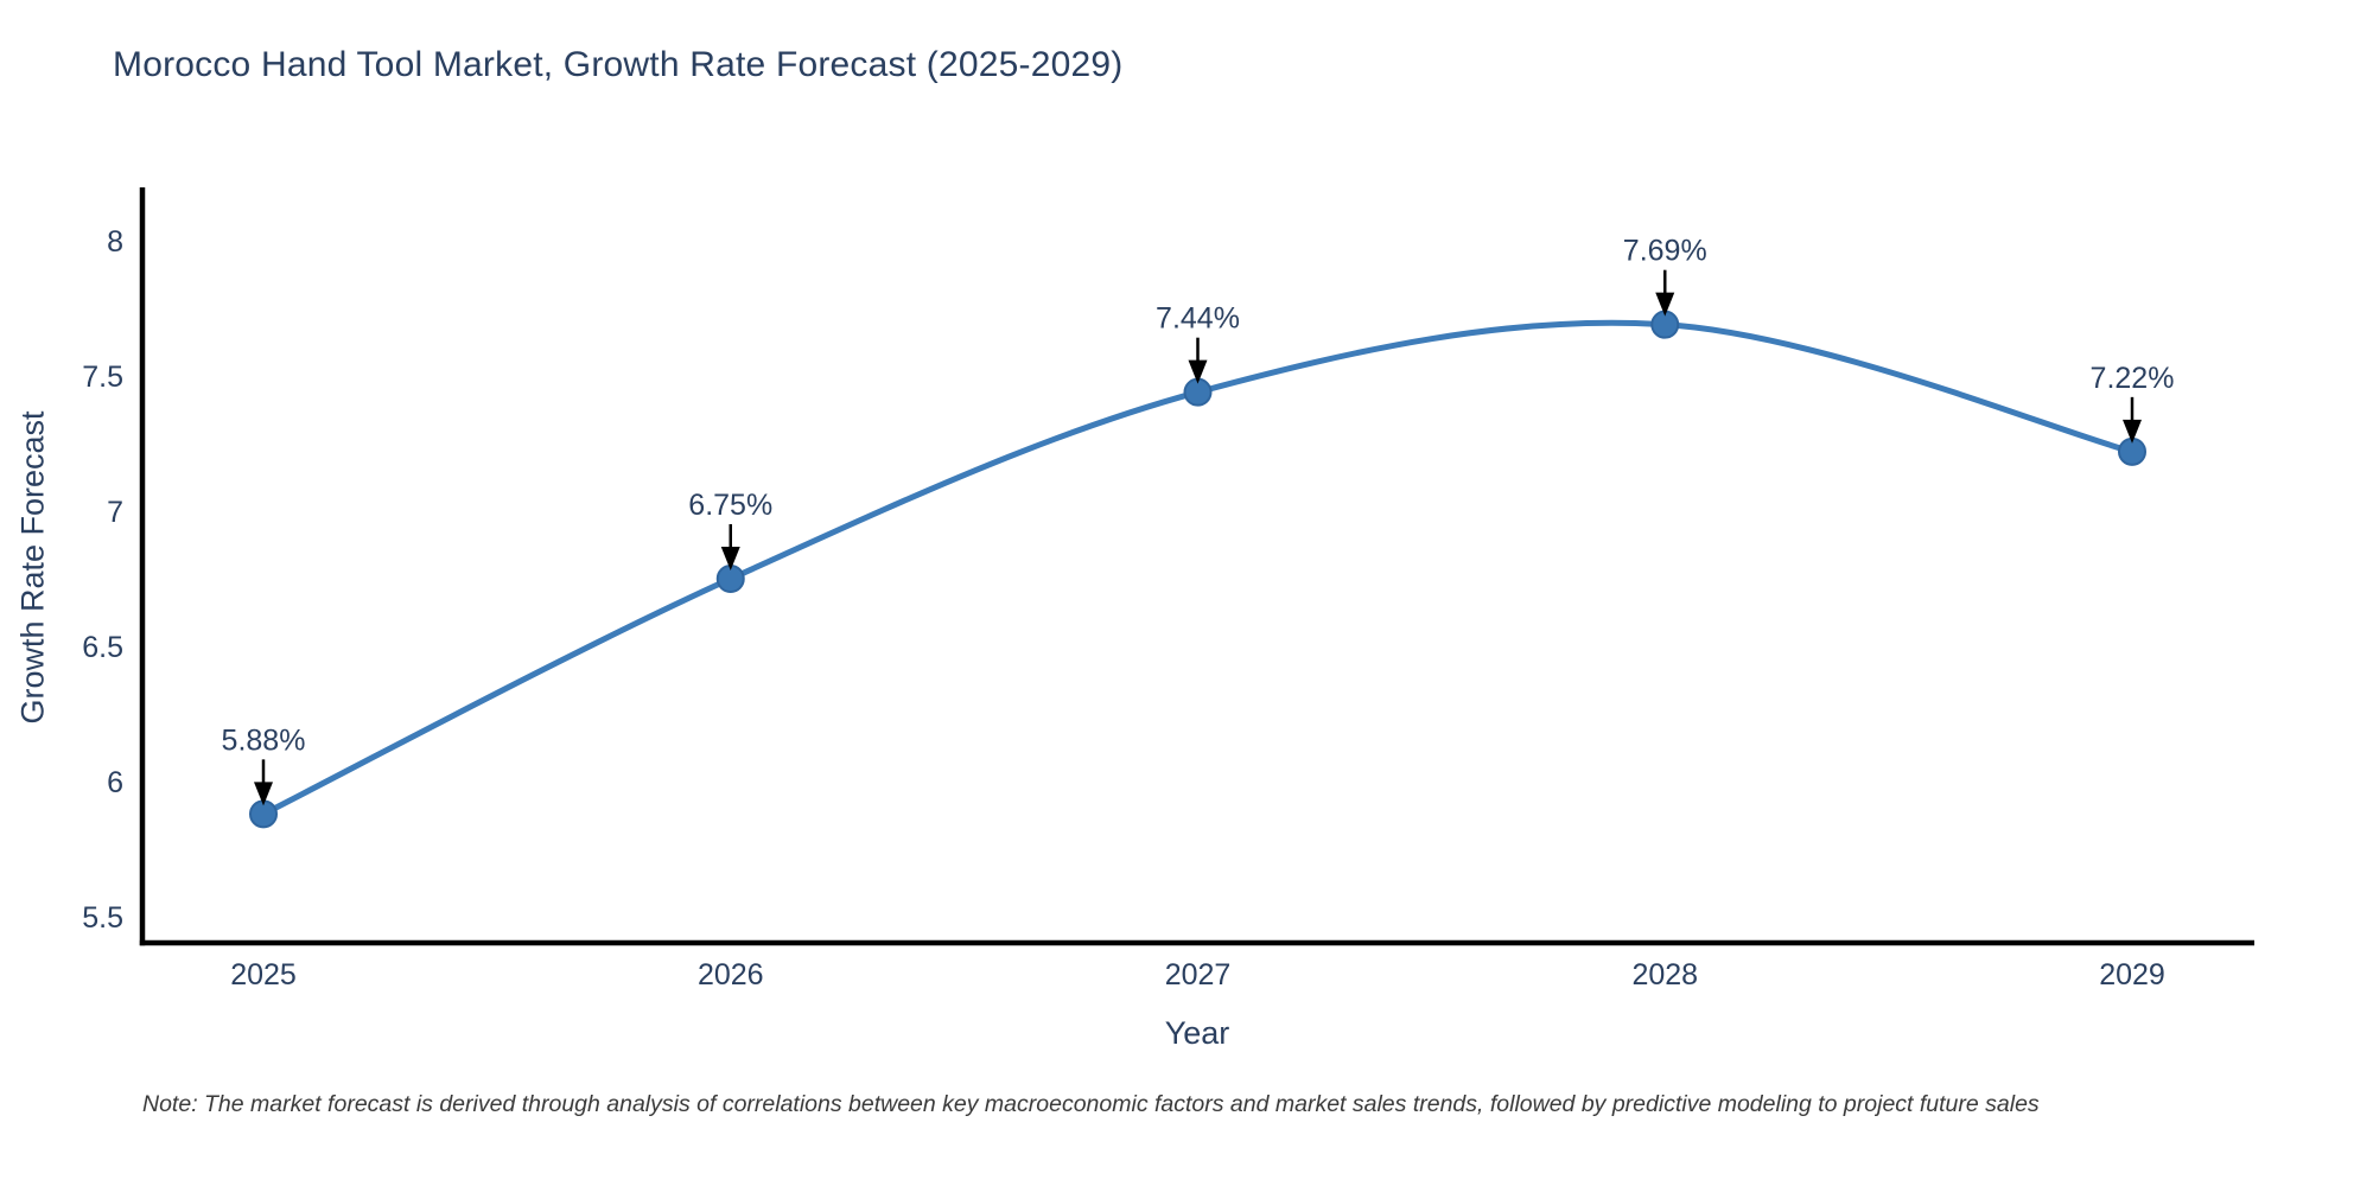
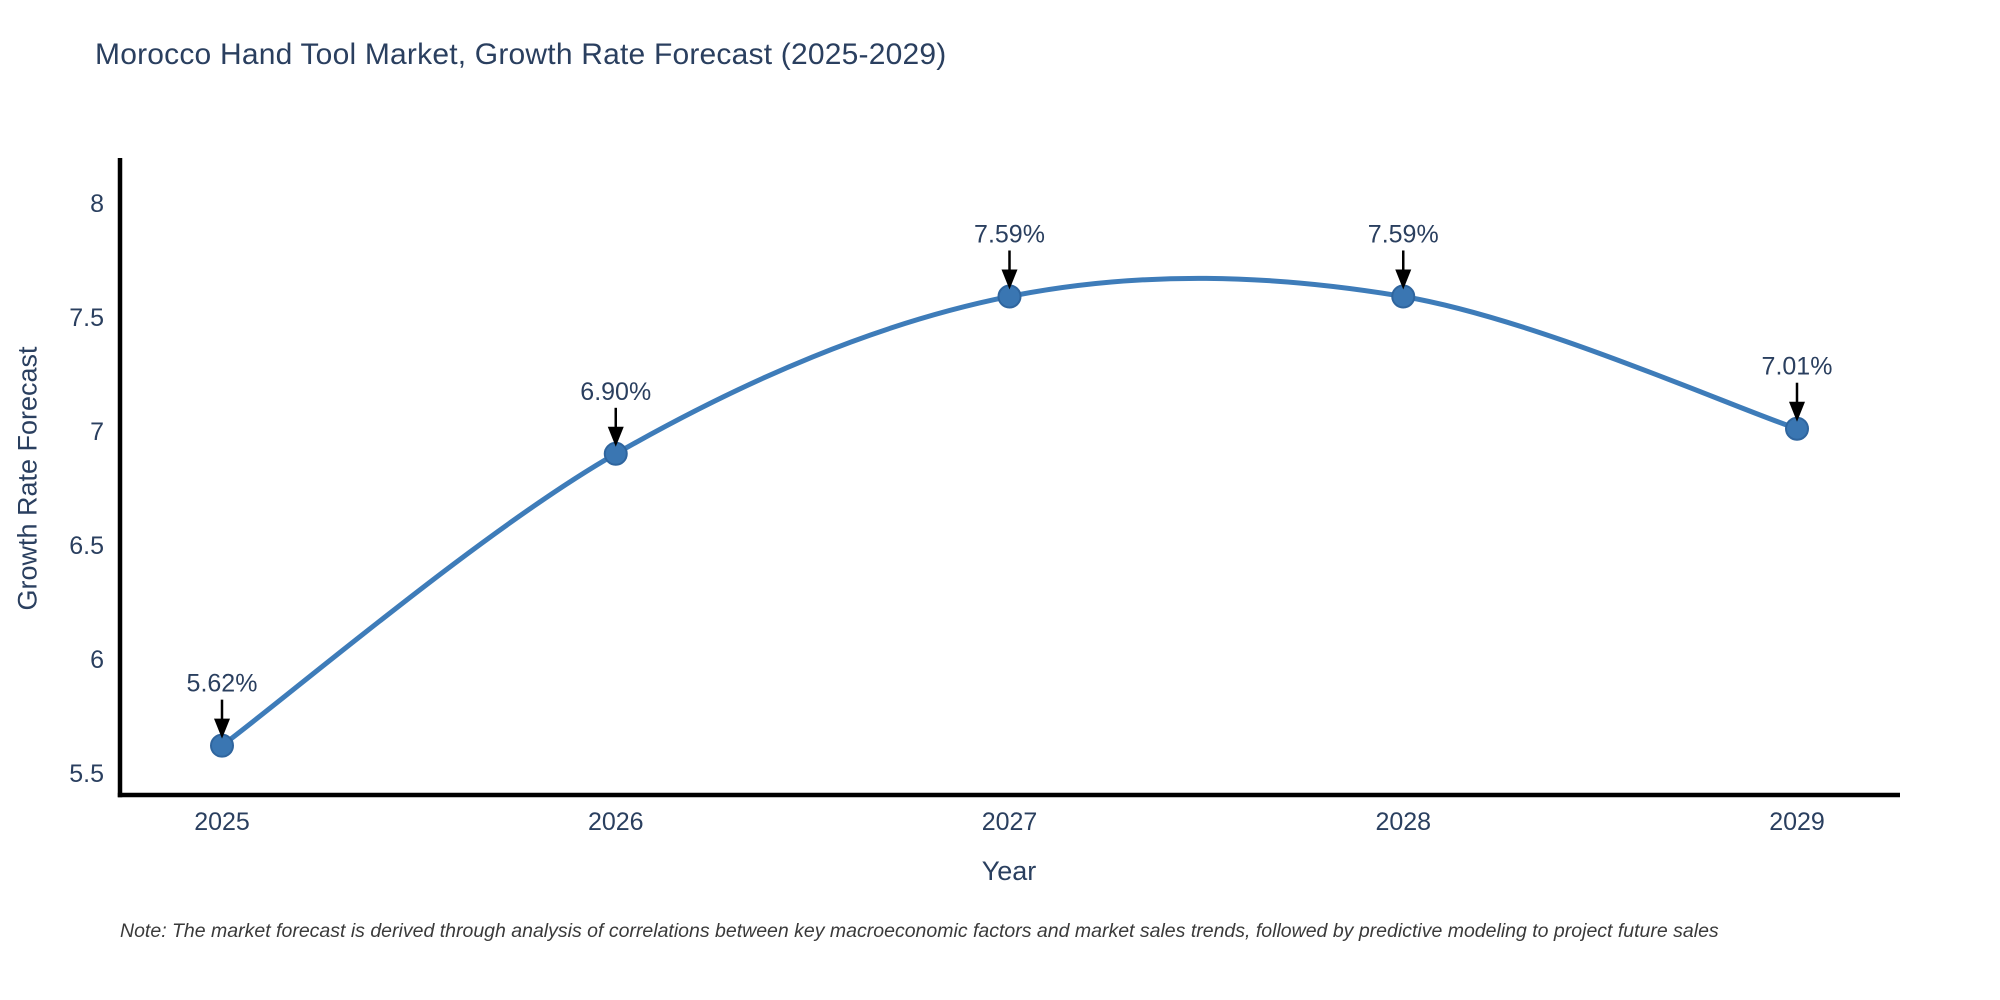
2025: 5.88% -> 5.62%
2026: 6.75% -> 6.90%
2027: 7.44% -> 7.59%
2028: 7.69% -> 7.59%
2029: 7.22% -> 7.01%
